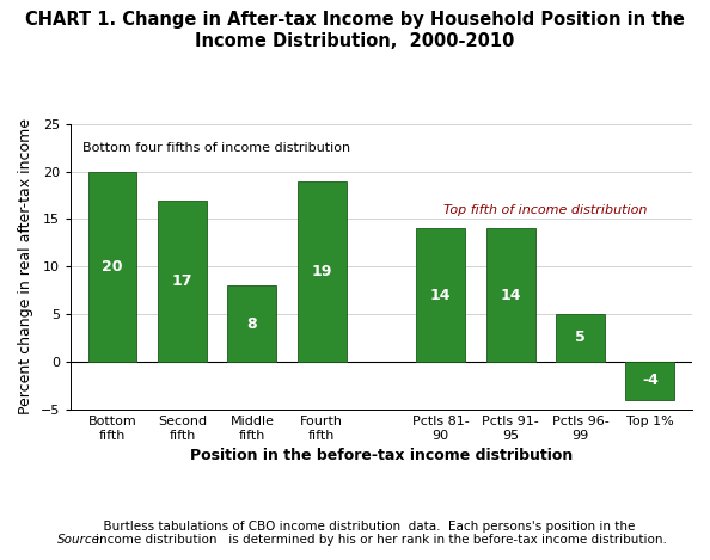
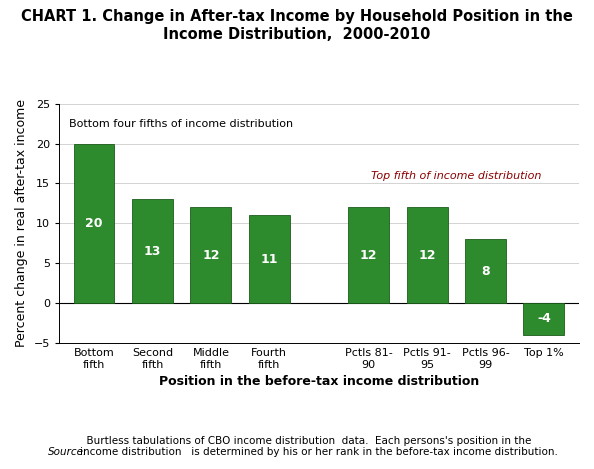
Second fifth: 17 -> 13
Middle fifth: 8 -> 12
Fourth fifth: 19 -> 11
Pctls 81- 90: 14 -> 12
Pctls 91- 95: 14 -> 12
Pctls 96- 99: 5 -> 8
